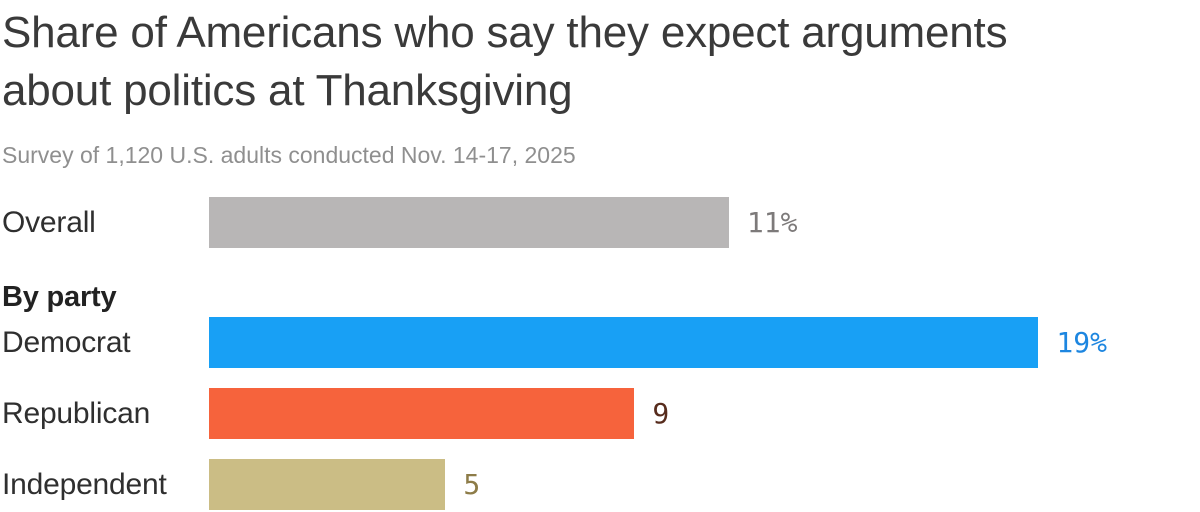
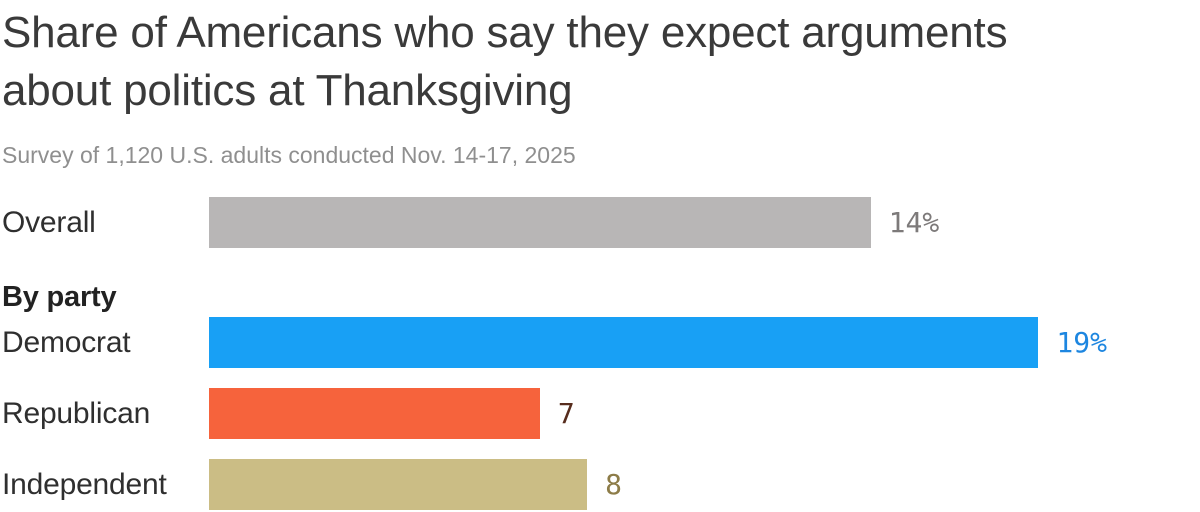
Overall: 11% -> 14%
Republican: 9 -> 7
Independent: 5 -> 8
